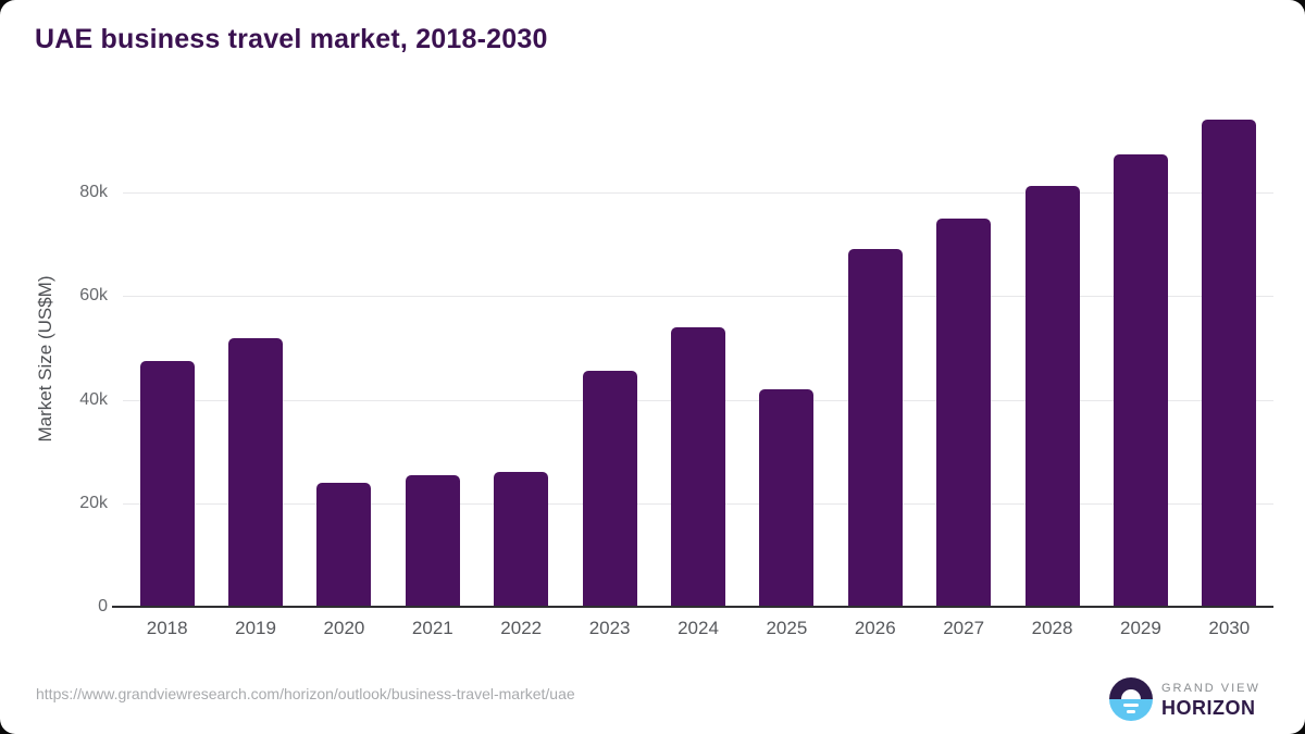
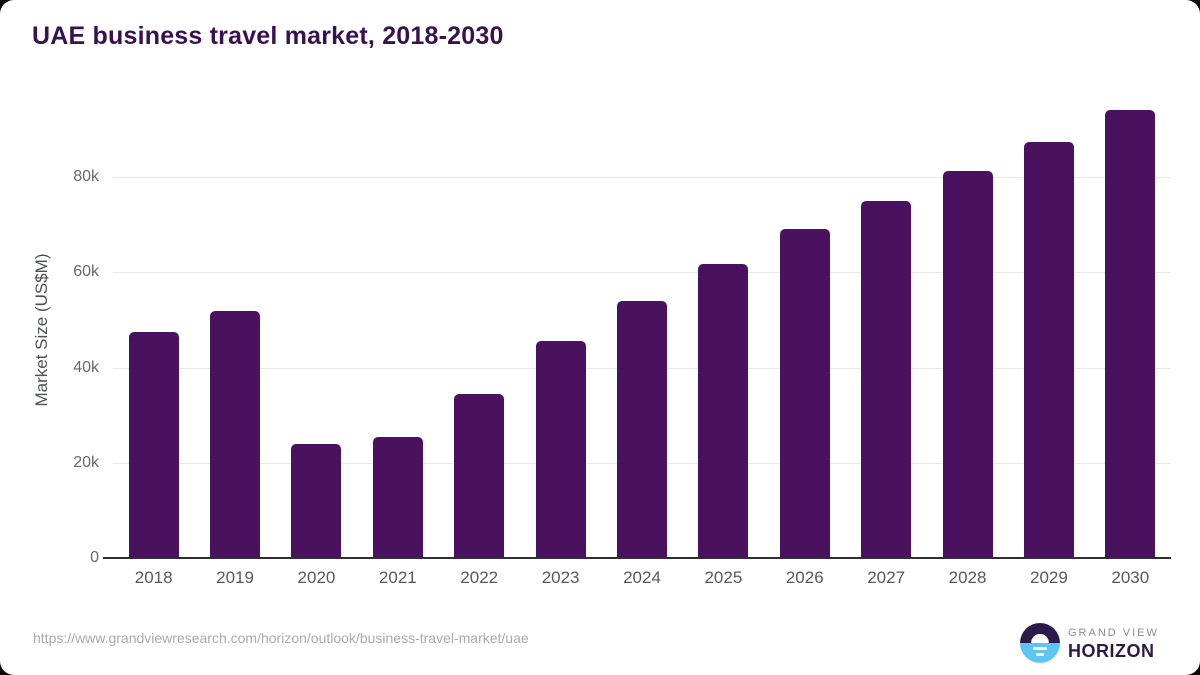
2022: 26k -> 34k
2025: 42k -> 62k
